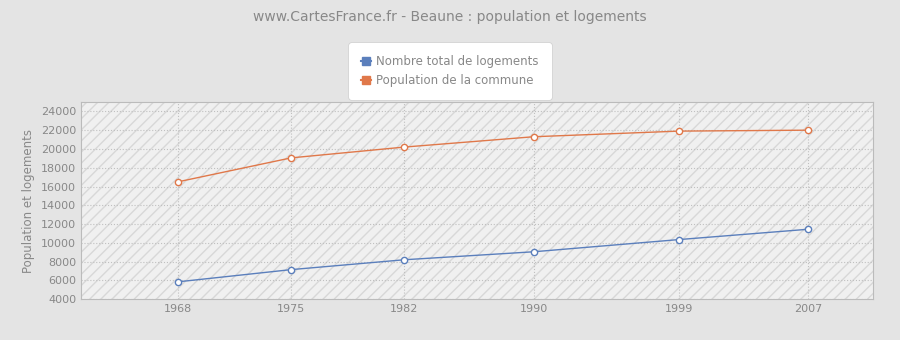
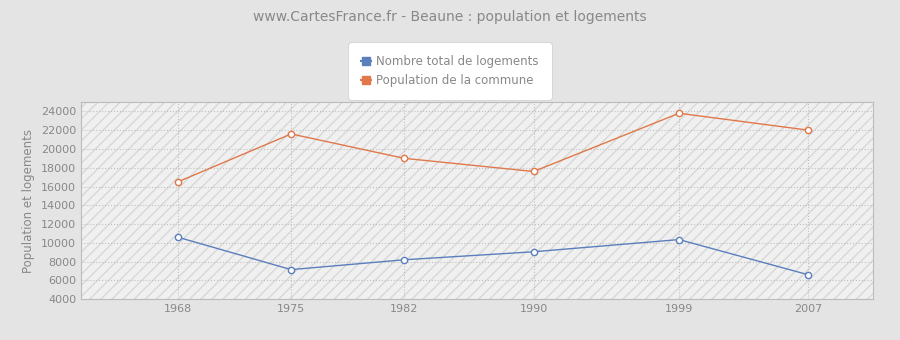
Nombre total de logements/1968: 5800 -> 10600
Population de la commune/1975: 19000 -> 21600
Population de la commune/1982: 20200 -> 19000
Population de la commune/1990: 21300 -> 17600
Population de la commune/1999: 21900 -> 23800
Nombre total de logements/2007: 11400 -> 6600
